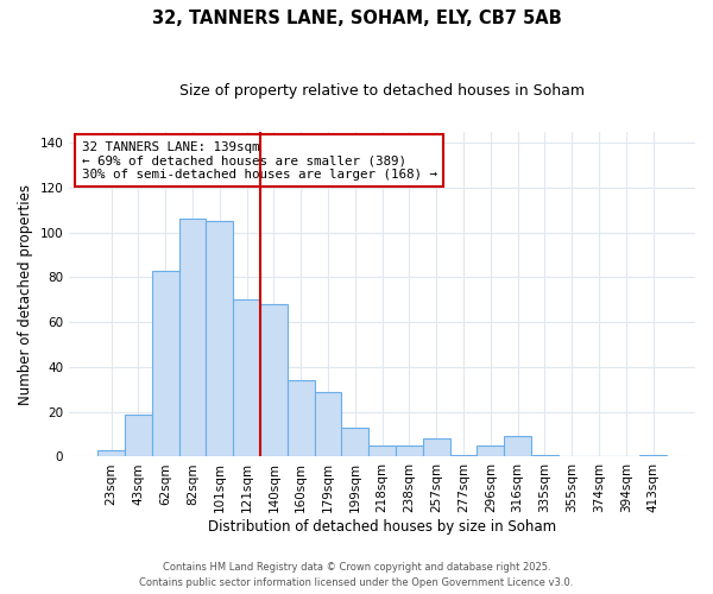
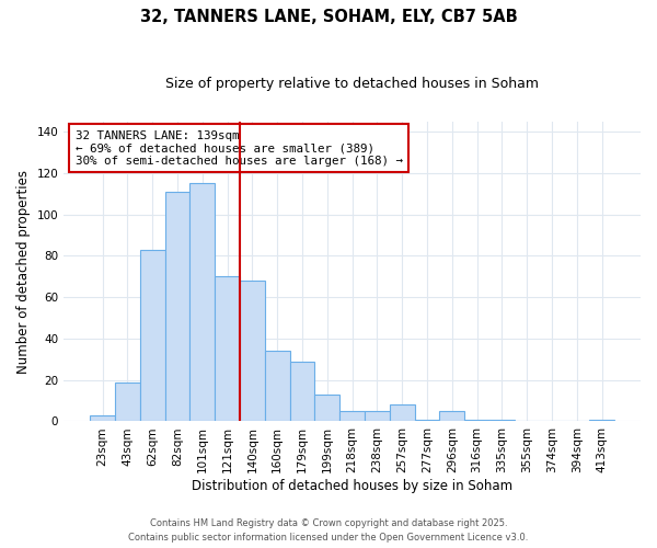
82sqm: 106 -> 111
101sqm: 105 -> 115
316sqm: 9 -> 1
